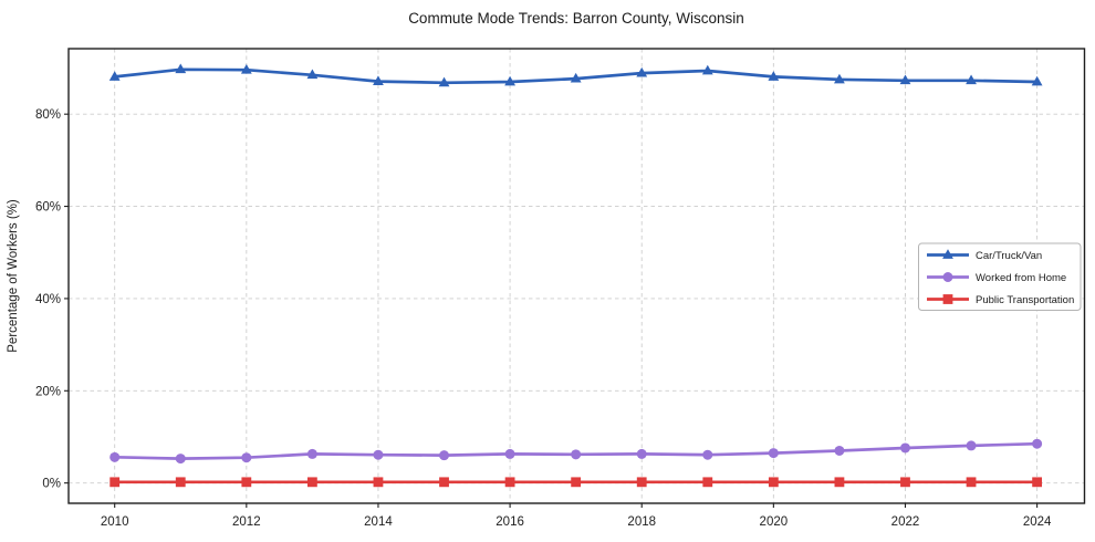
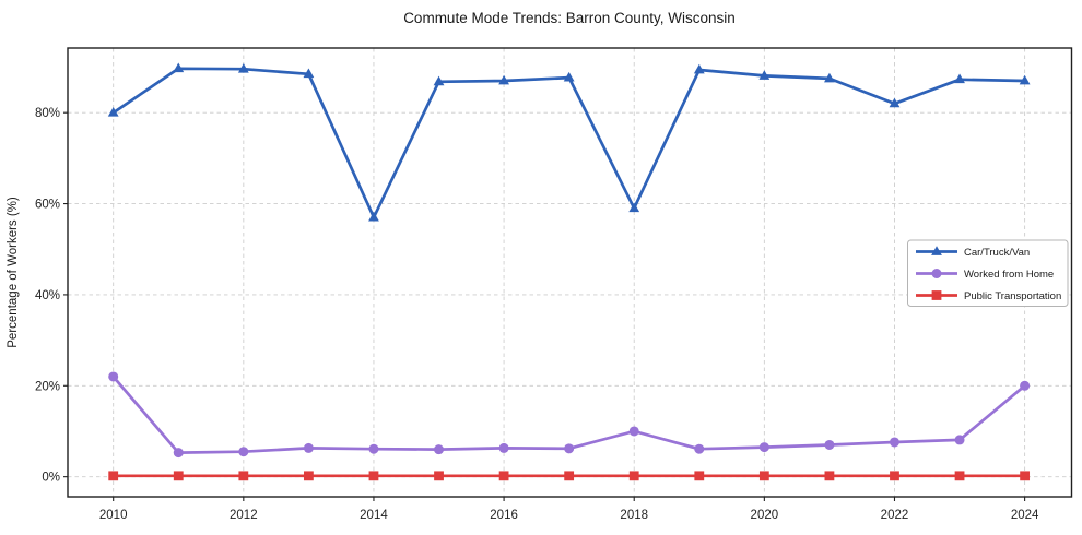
Car/Truck/Van/2010: 88% -> 80%
Worked from Home/2010: 6% -> 22%
Car/Truck/Van/2014: 87% -> 57%
Car/Truck/Van/2018: 89% -> 59%
Worked from Home/2018: 6% -> 10%
Car/Truck/Van/2022: 87% -> 82%
Worked from Home/2024: 8% -> 20%
